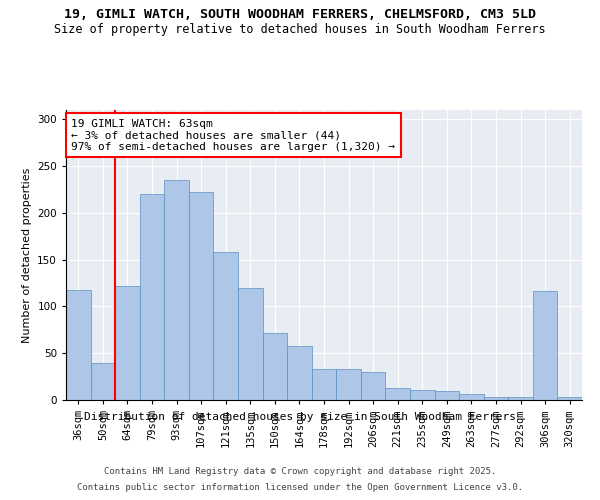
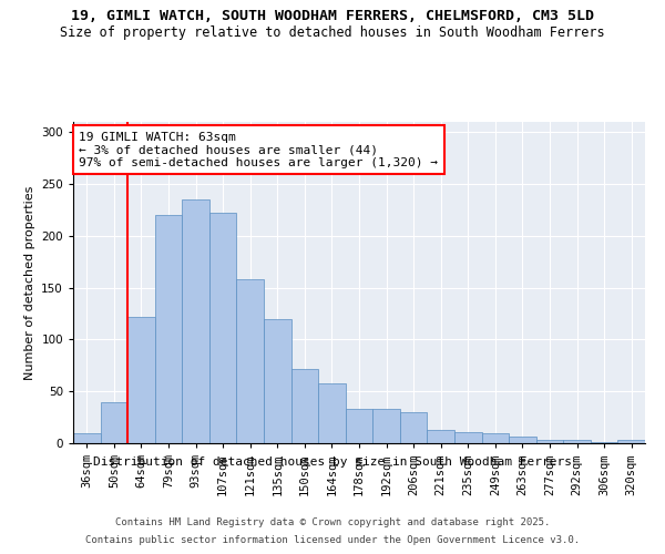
36sqm: 118 -> 10
306sqm: 116 -> 1
